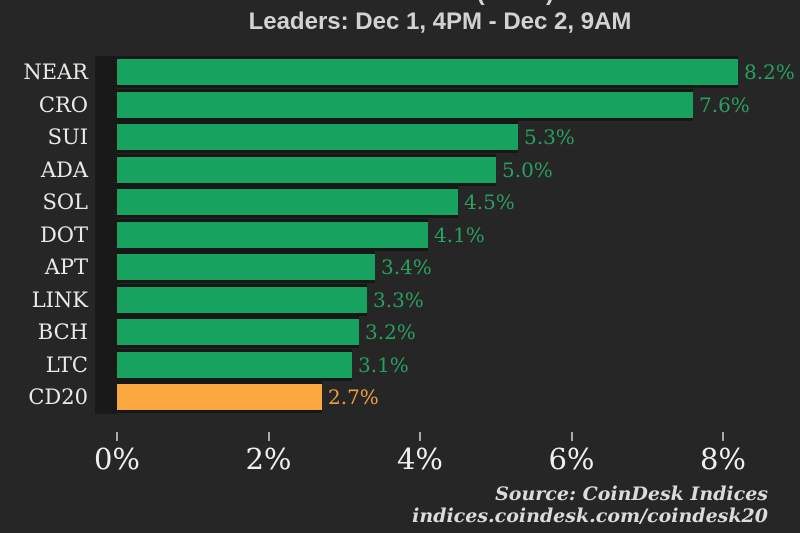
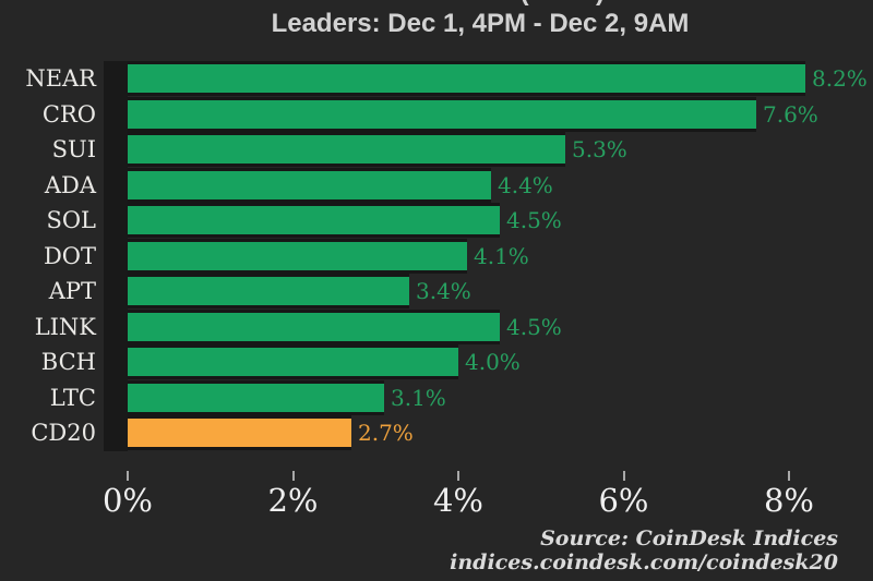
ADA: 5.0% -> 4.4%
LINK: 3.3% -> 4.5%
BCH: 3.2% -> 4.0%
